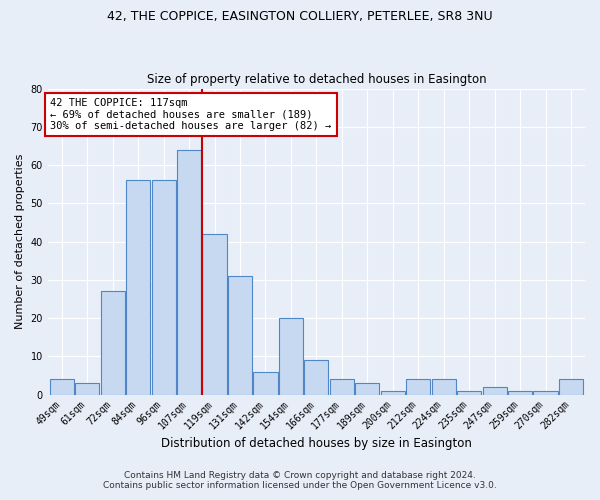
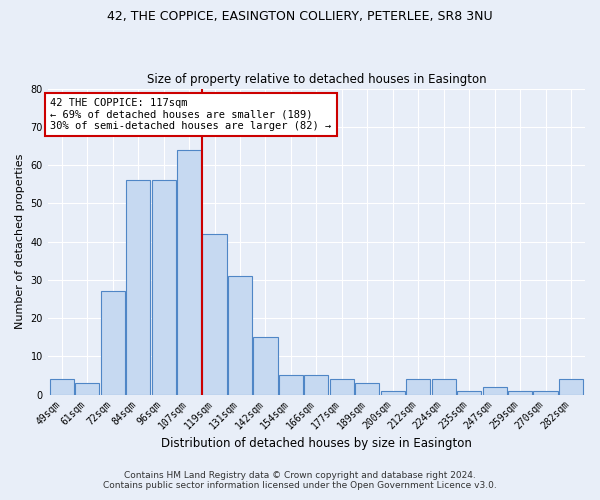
142sqm: 6 -> 15
154sqm: 20 -> 5
166sqm: 9 -> 5
